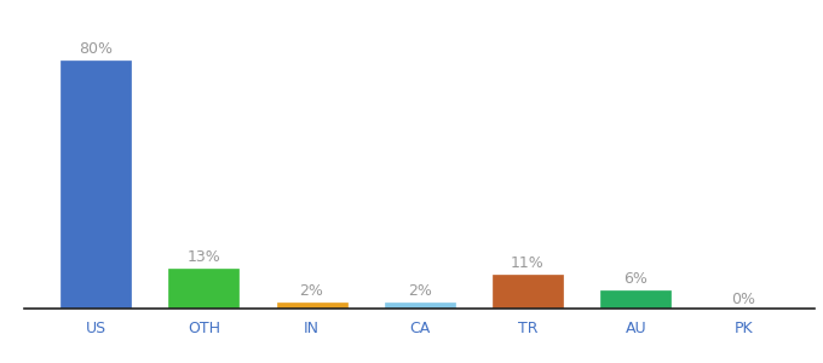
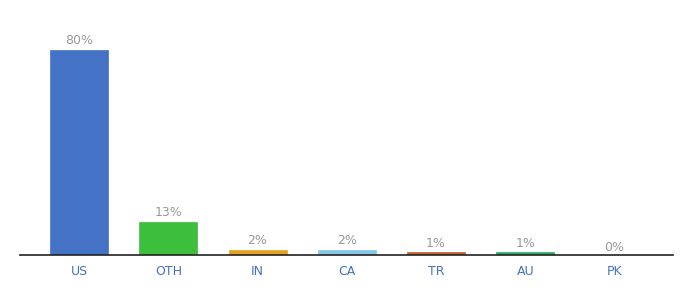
TR: 11% -> 1%
AU: 6% -> 1%
